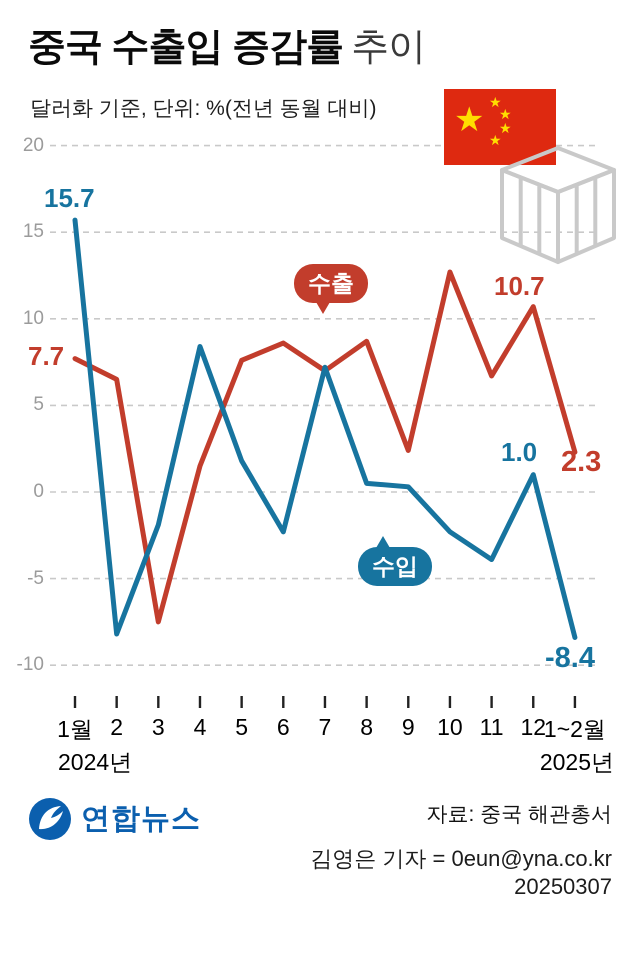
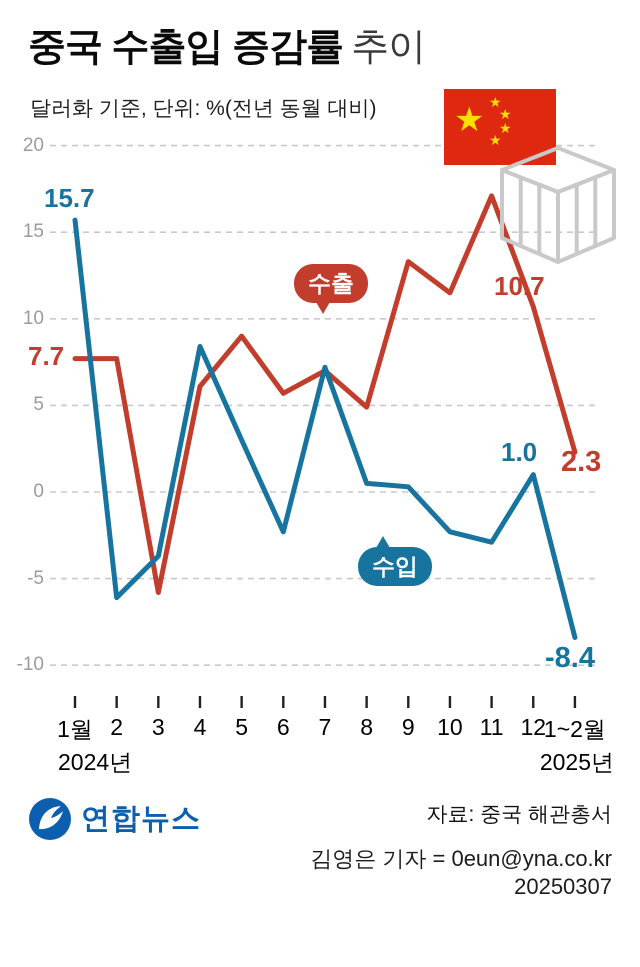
수출/2: 6.5 -> 7.7
수입/2: -8.2 -> -6.1
수출/3: -7.5 -> -5.8
수입/3: -1.9 -> -3.7
수출/4: 1.5 -> 6.1
수출/5: 7.6 -> 9.0
수입/5: 1.8 -> 3.0
수출/6: 8.6 -> 5.7
수출/8: 8.7 -> 4.9
수출/9: 2.4 -> 13.3
수출/10: 12.7 -> 11.5
수출/11: 6.7 -> 17.1
수입/11: -3.9 -> -2.9
